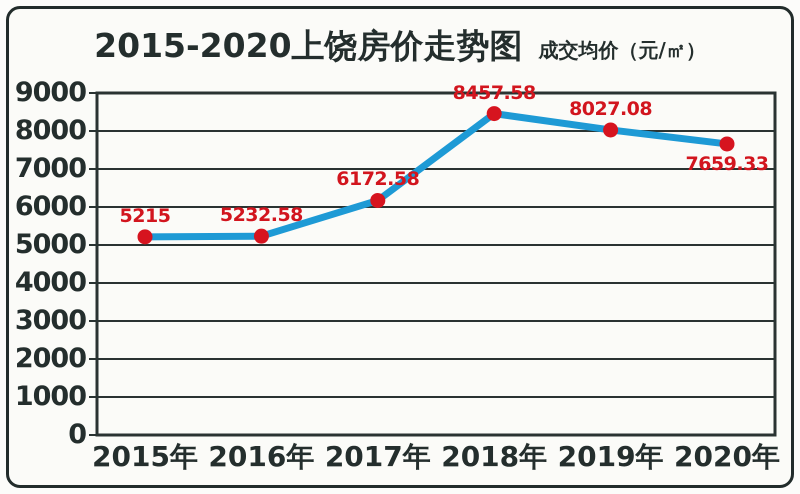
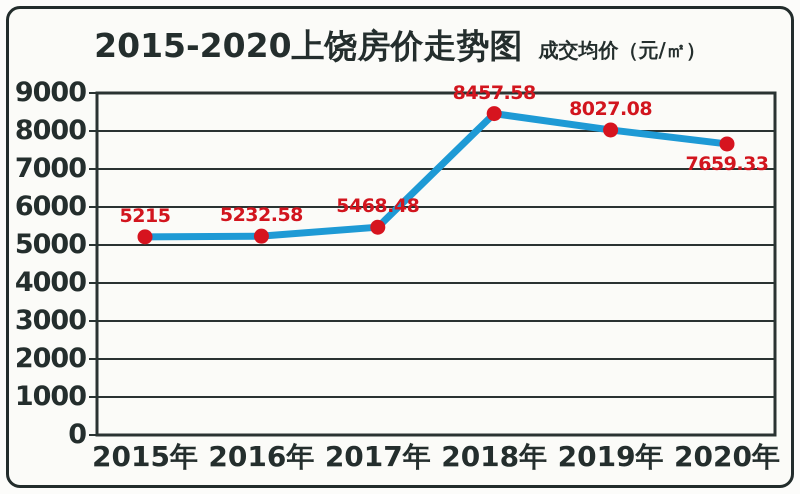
2017年: 6172.58 -> 5468.48
